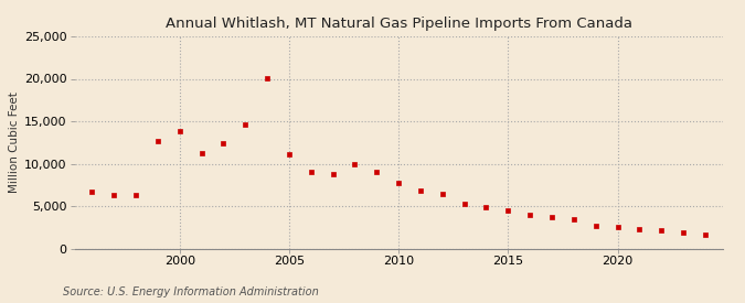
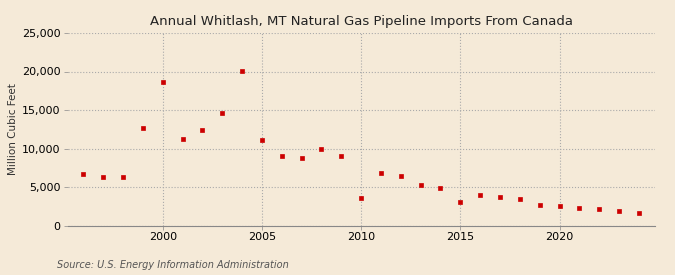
2000: 13,800 -> 18,600
2010: 7,700 -> 3,600
2015: 4,500 -> 3,000
